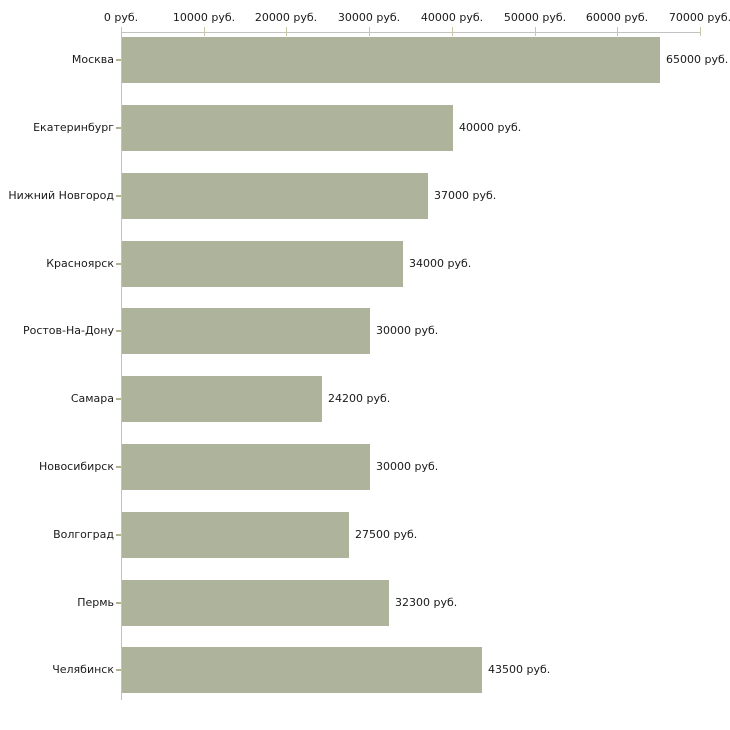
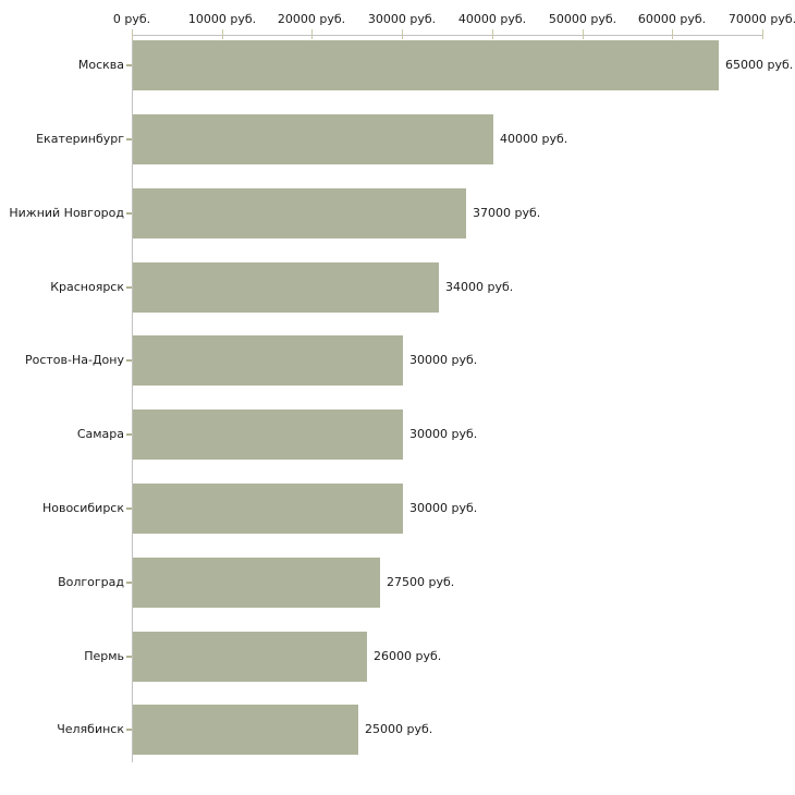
Самара: 24200 -> 30000
Пермь: 32300 -> 26000
Челябинск: 43500 -> 25000
